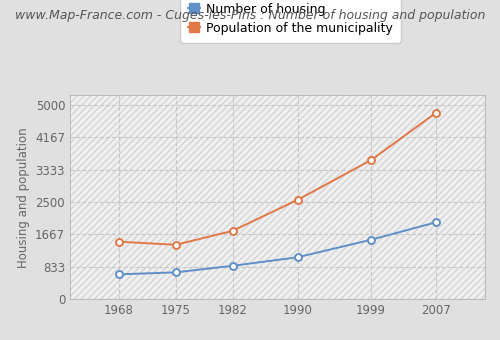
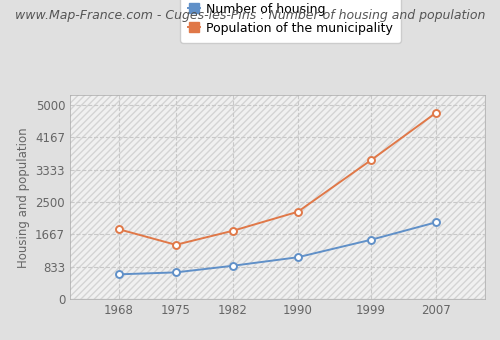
Population of the municipality/1968: 1480 -> 1800
Population of the municipality/1990: 2560 -> 2250
